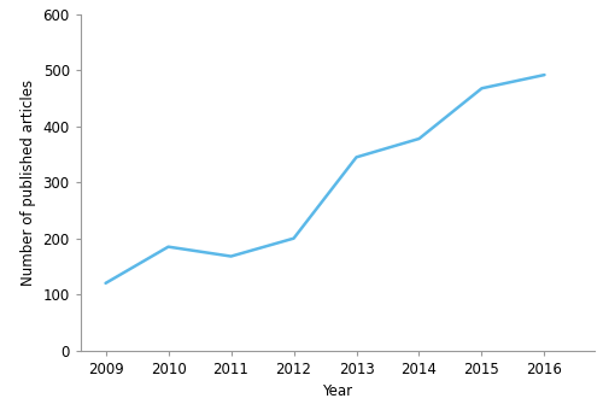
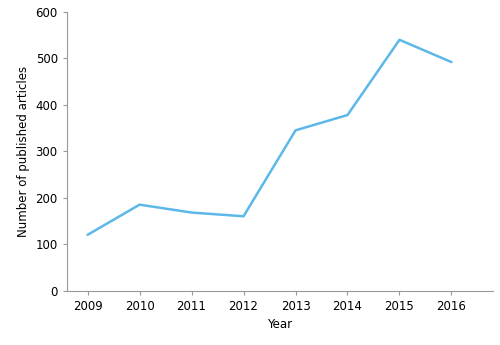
2012: 200 -> 160
2015: 468 -> 540
